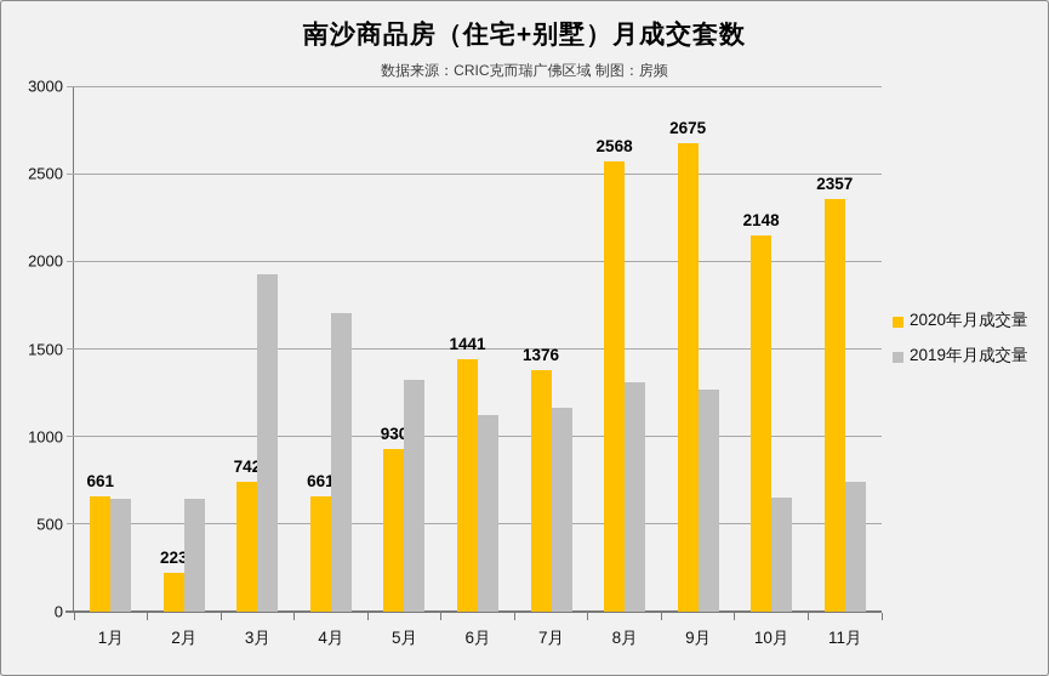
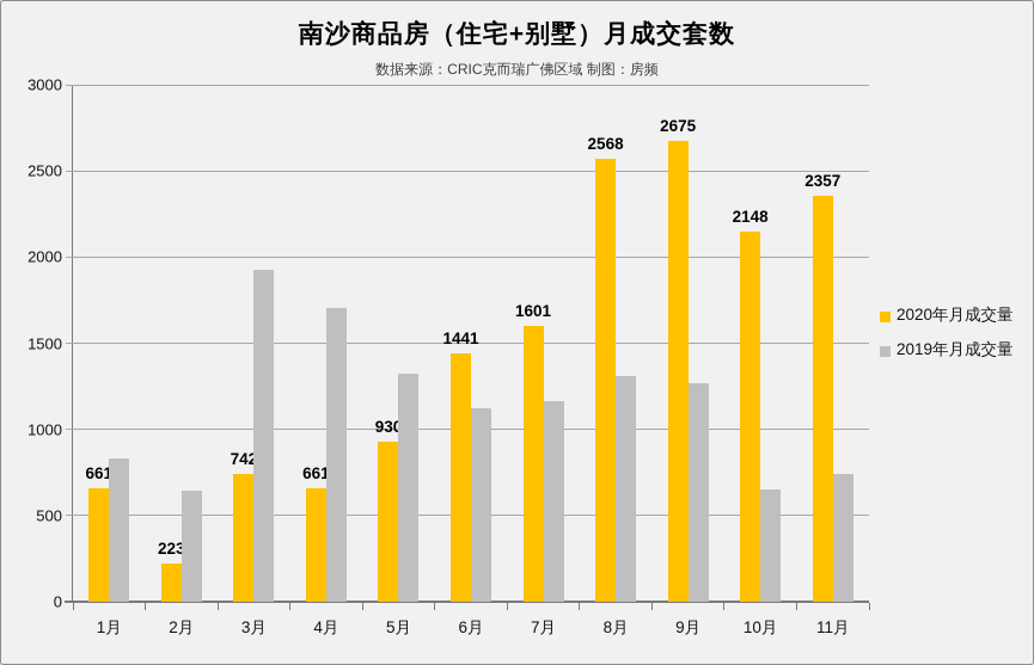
2019年月成交量/1月: 640 -> 830
2020年月成交量/7月: 1376 -> 1601
